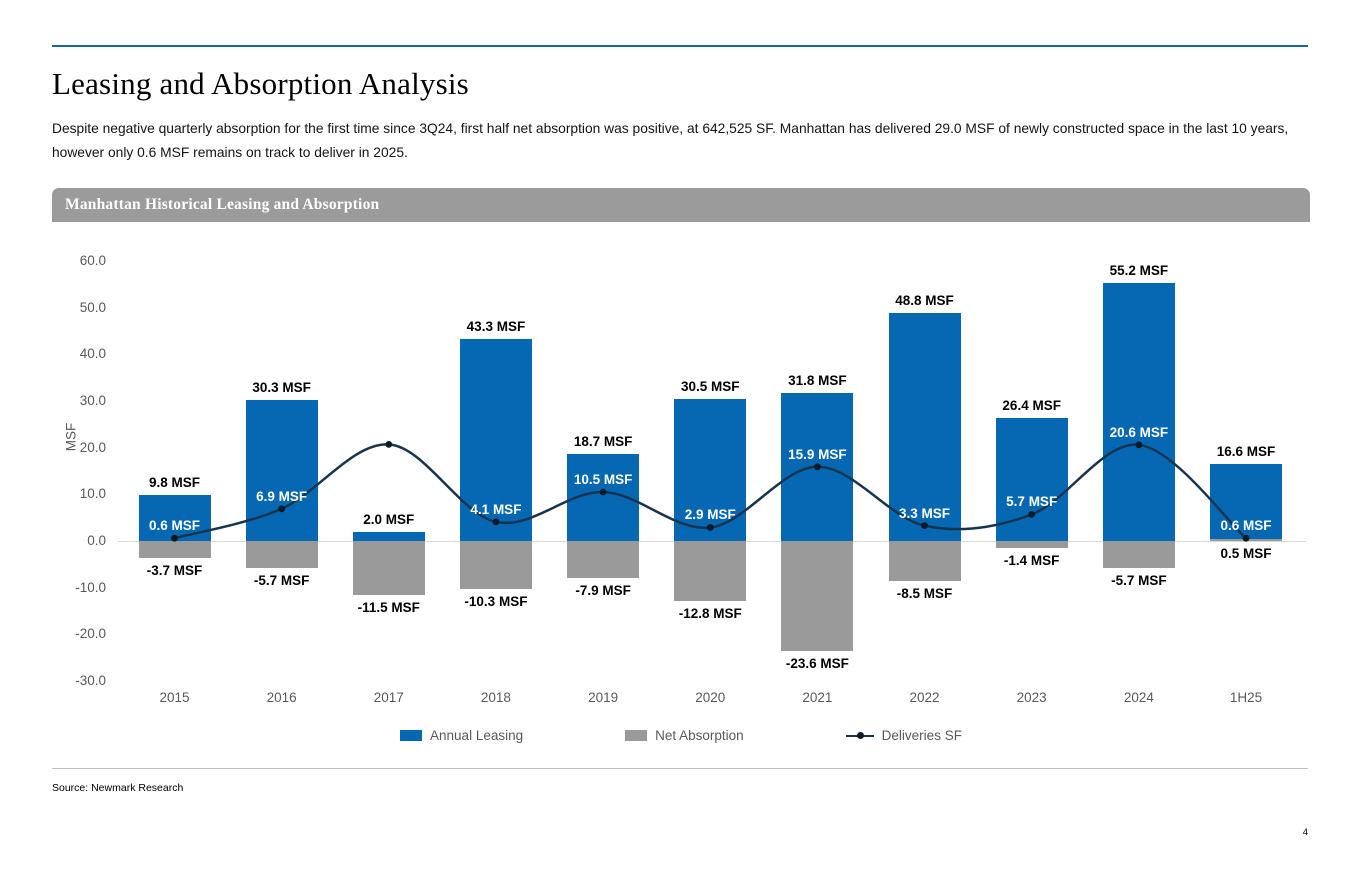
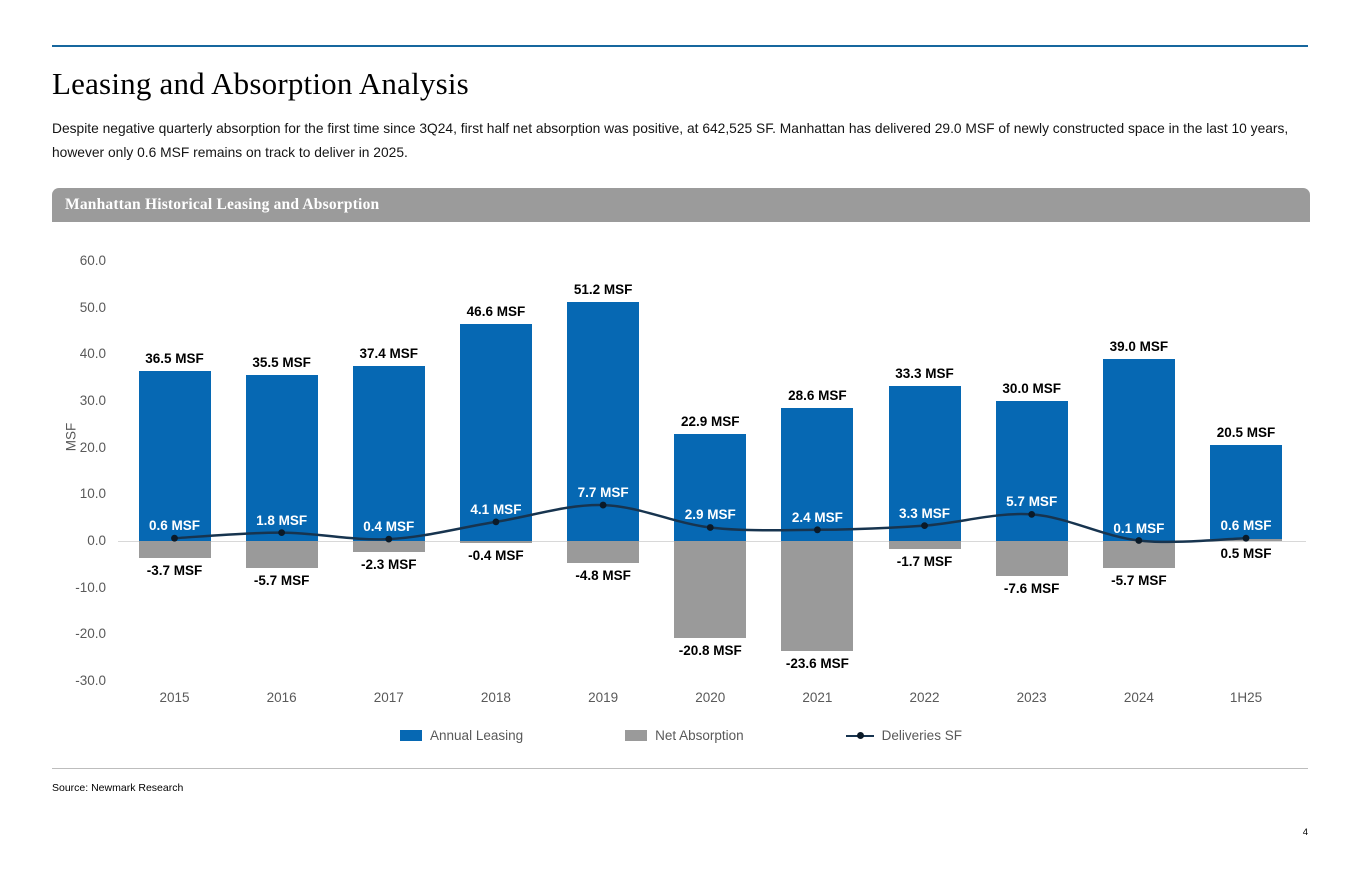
Annual Leasing/2015: 9.8 -> 36.5
Annual Leasing/2016: 30.3 -> 35.5
Deliveries SF/2016: 6.9 -> 1.8
Annual Leasing/2017: 2.0 -> 37.4
Net Absorption/2017: -11.5 -> -2.3
Deliveries SF/2017: 20.7 -> 0.4
Annual Leasing/2018: 43.3 -> 46.6
Net Absorption/2018: -10.3 -> -0.4
Annual Leasing/2019: 18.7 -> 51.2
Net Absorption/2019: -7.9 -> -4.8
Deliveries SF/2019: 10.5 -> 7.7
Annual Leasing/2020: 30.5 -> 22.9
Net Absorption/2020: -12.8 -> -20.8
Annual Leasing/2021: 31.8 -> 28.6
Deliveries SF/2021: 15.9 -> 2.4
Annual Leasing/2022: 48.8 -> 33.3
Net Absorption/2022: -8.5 -> -1.7
Annual Leasing/2023: 26.4 -> 30.0
Net Absorption/2023: -1.4 -> -7.6
Annual Leasing/2024: 55.2 -> 39.0
Deliveries SF/2024: 20.6 -> 0.1
Annual Leasing/1H25: 16.6 -> 20.5
